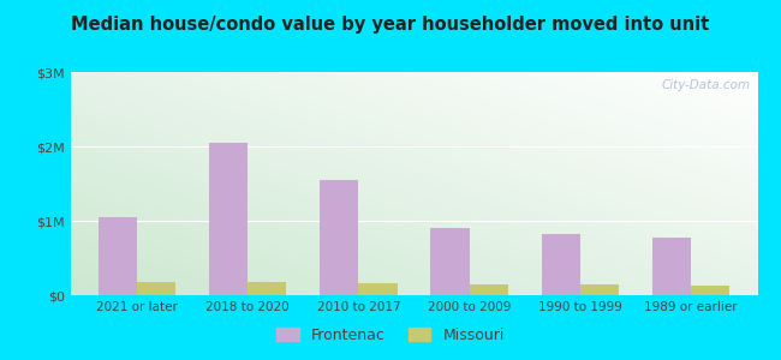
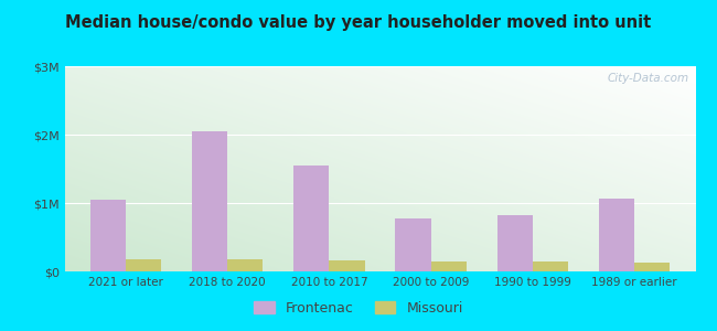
Frontenac/2000 to 2009: $0.90M -> $0.78M
Frontenac/1989 or earlier: $0.78M -> $1.06M
